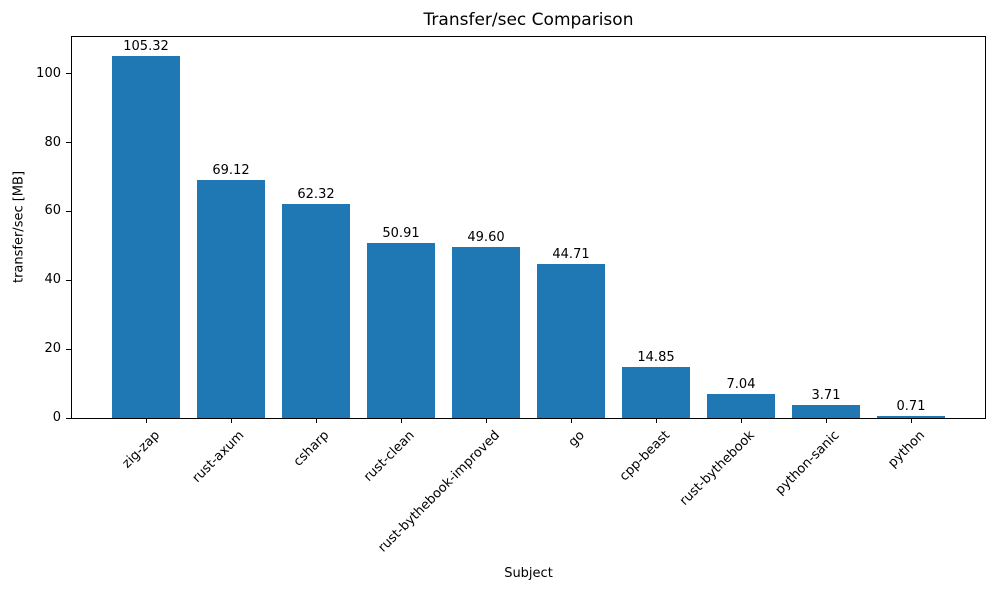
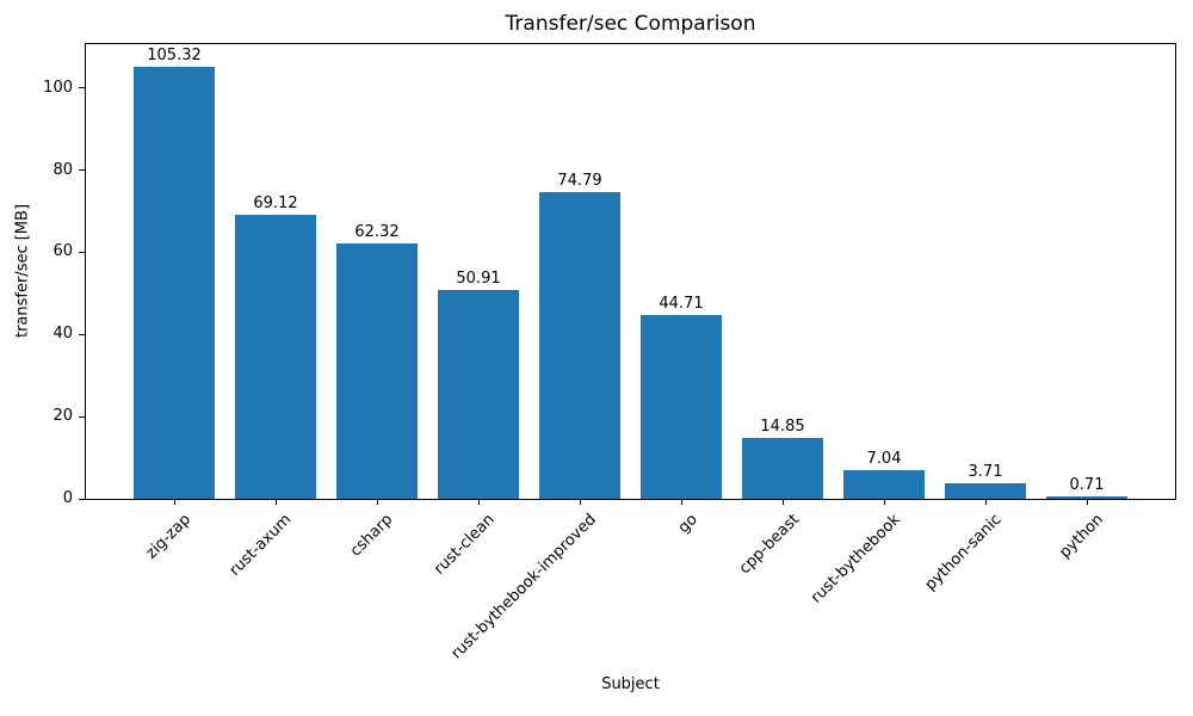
rust-bythebook-improved: 49.60 -> 74.79
